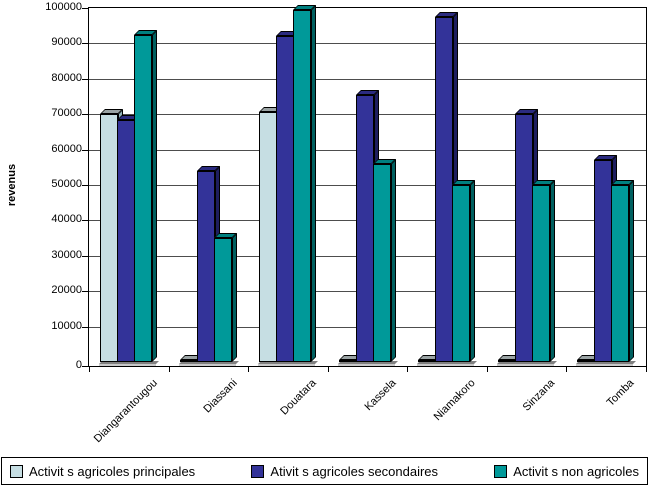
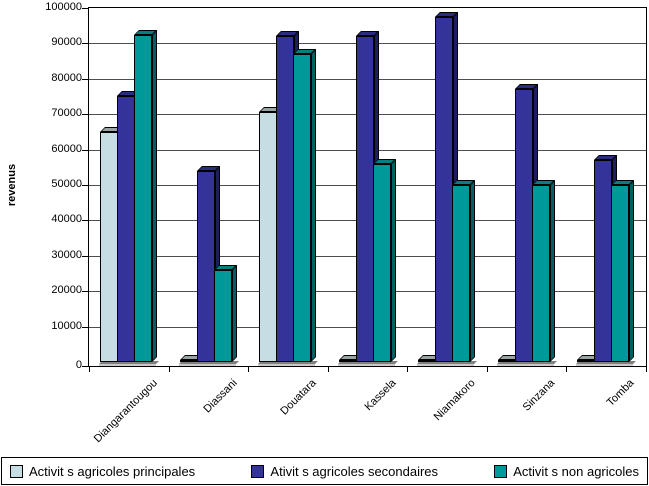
Activit s agricoles principales/Diangarantougou: 70000 -> 65000
Ativit s agricoles secondaires/Diangarantougou: 68000 -> 75000
Activit s non agricoles/Diassani: 35000 -> 26000
Activit s non agricoles/Douatara: 100000 -> 87000
Ativit s agricoles secondaires/Kassela: 76000 -> 92000
Ativit s agricoles secondaires/Sinzana: 70000 -> 77000
